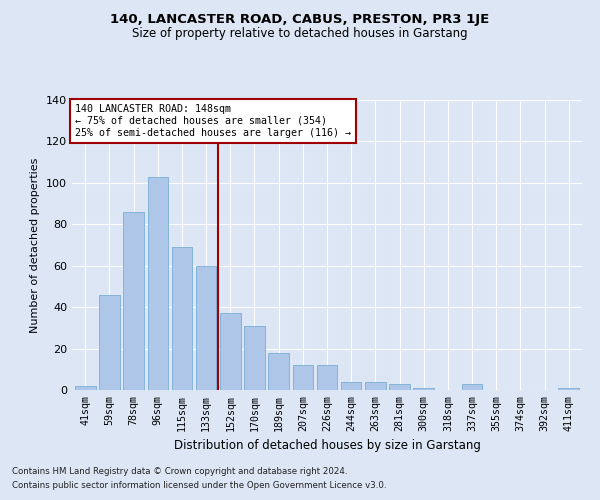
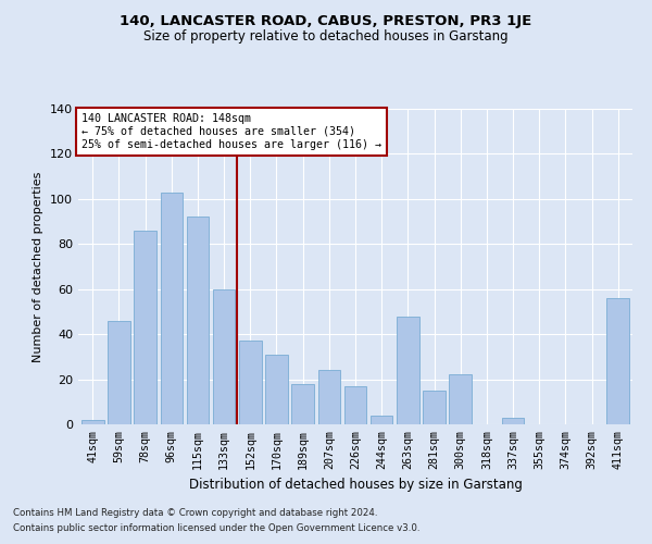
115sqm: 69 -> 92
207sqm: 12 -> 24
226sqm: 12 -> 17
263sqm: 4 -> 48
281sqm: 3 -> 15
300sqm: 1 -> 22
411sqm: 1 -> 56
